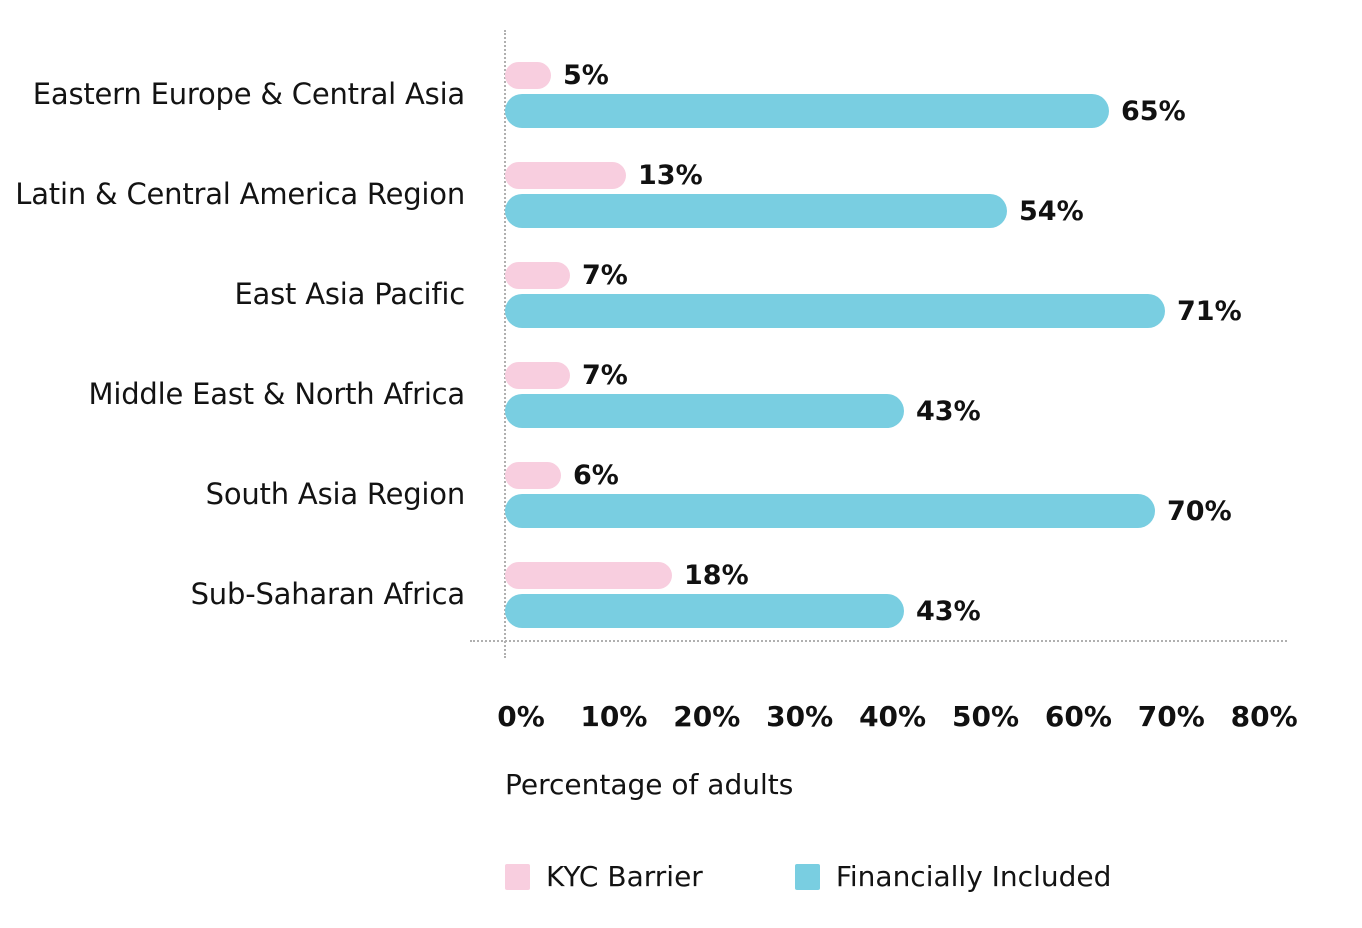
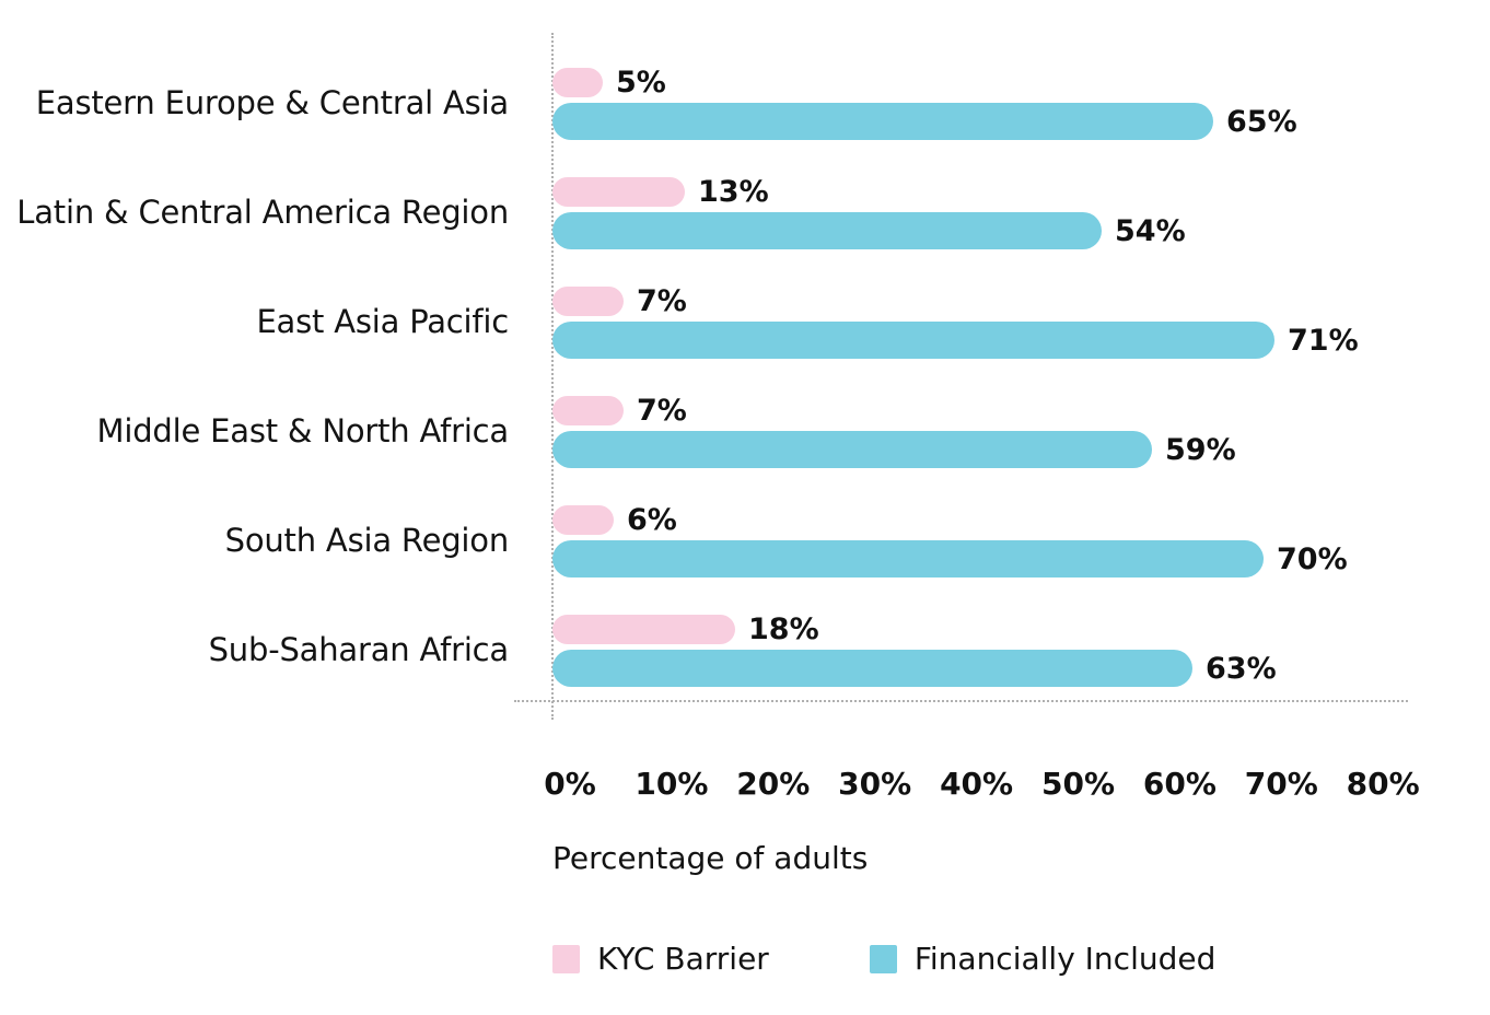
Financially Included/Middle East & North Africa: 43% -> 59%
Financially Included/Sub-Saharan Africa: 43% -> 63%
